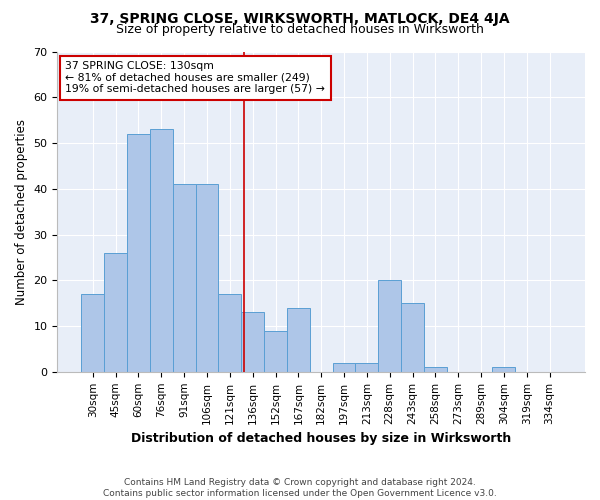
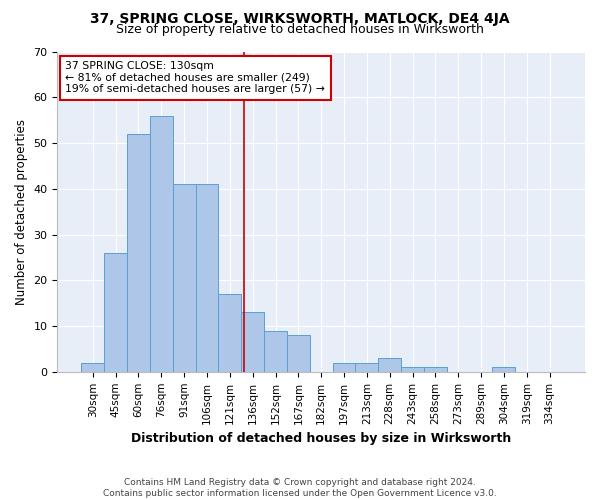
30sqm: 17 -> 2
76sqm: 53 -> 56
167sqm: 14 -> 8
228sqm: 20 -> 3
243sqm: 15 -> 1
